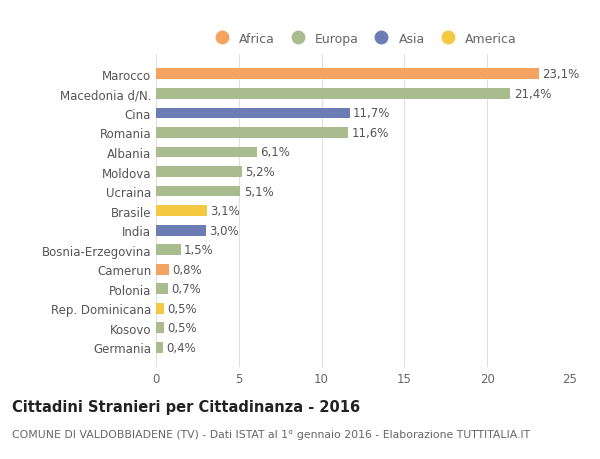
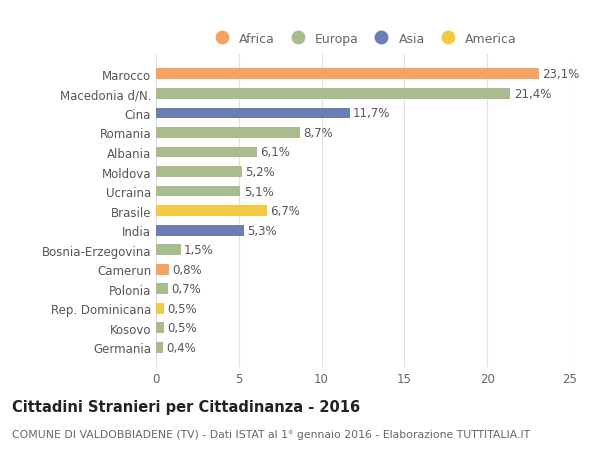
Romania: 11,6% -> 8,7%
Brasile: 3,1% -> 6,7%
India: 3,0% -> 5,3%
